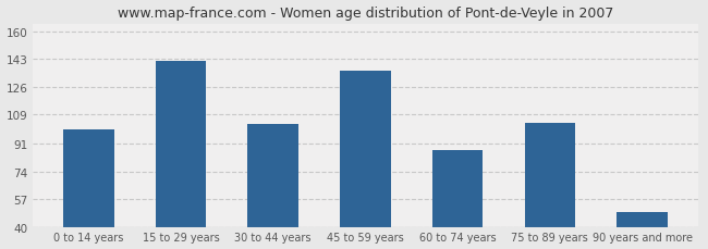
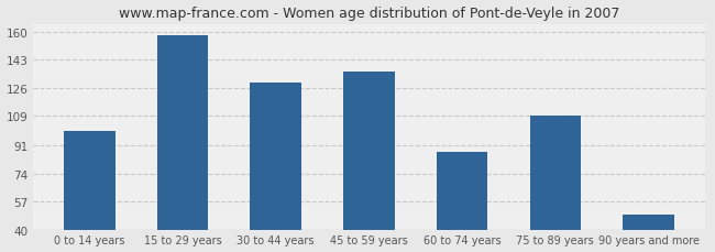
15 to 29 years: 142 -> 158
30 to 44 years: 103 -> 129
75 to 89 years: 104 -> 109
